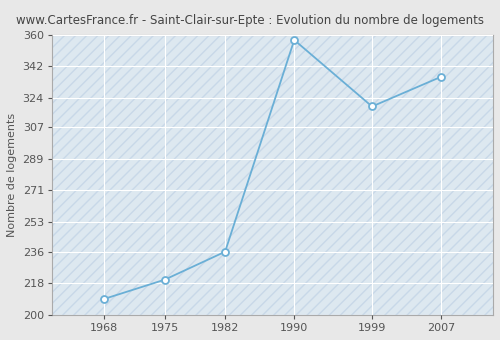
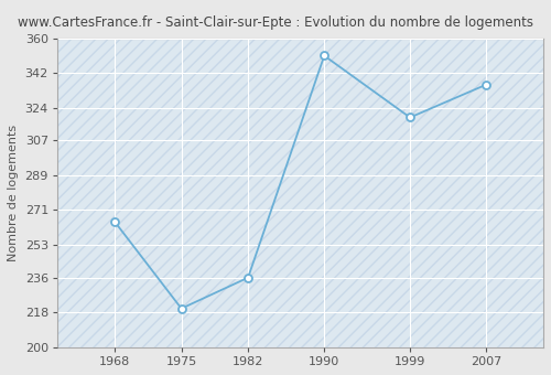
1968: 209 -> 265
1990: 357 -> 351
